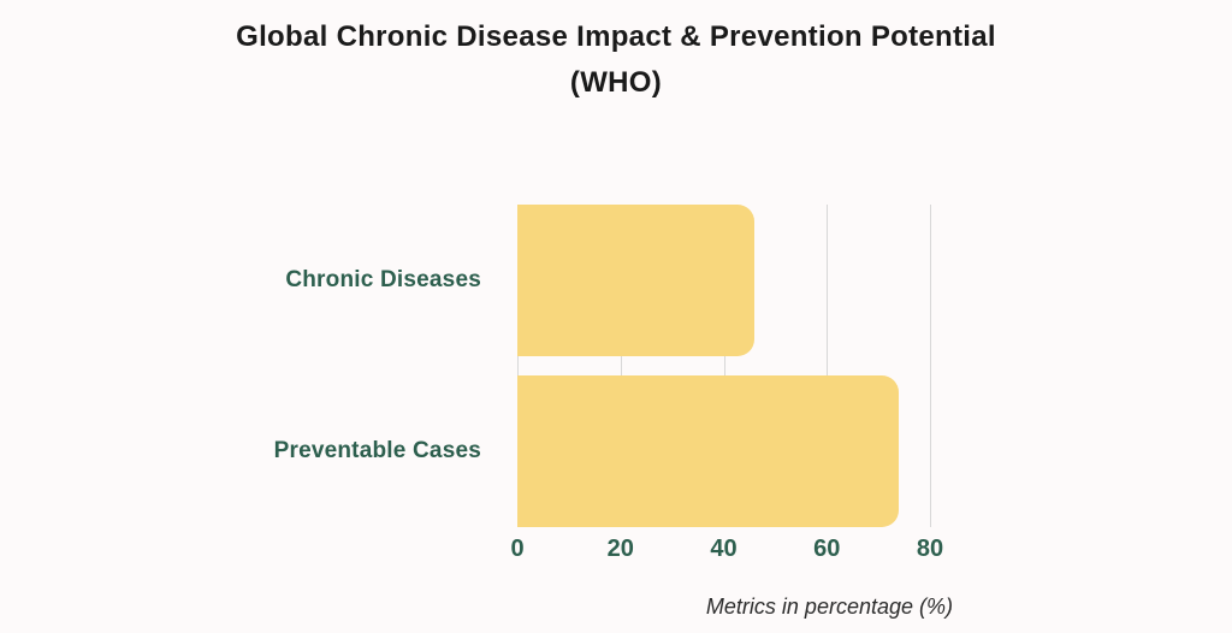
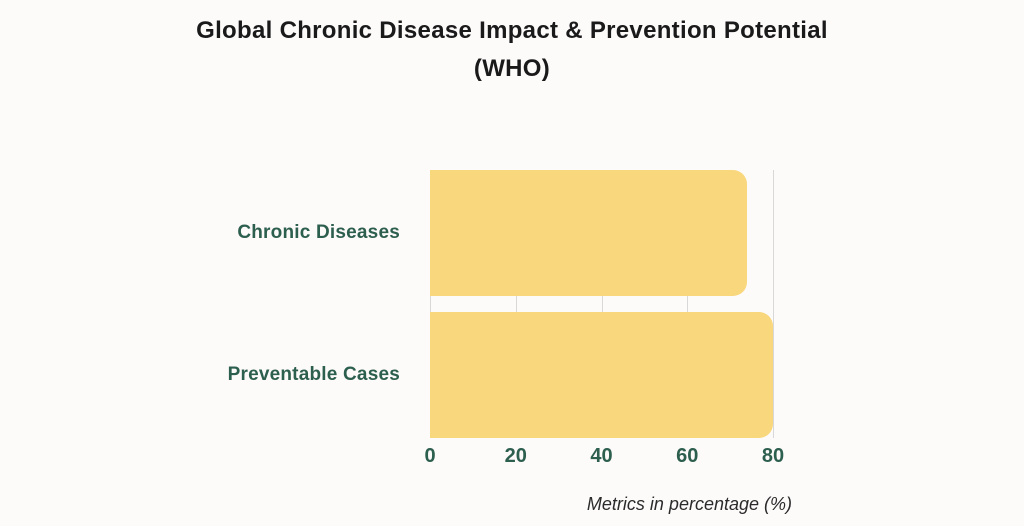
Chronic Diseases: 46 -> 74
Preventable Cases: 74 -> 80
